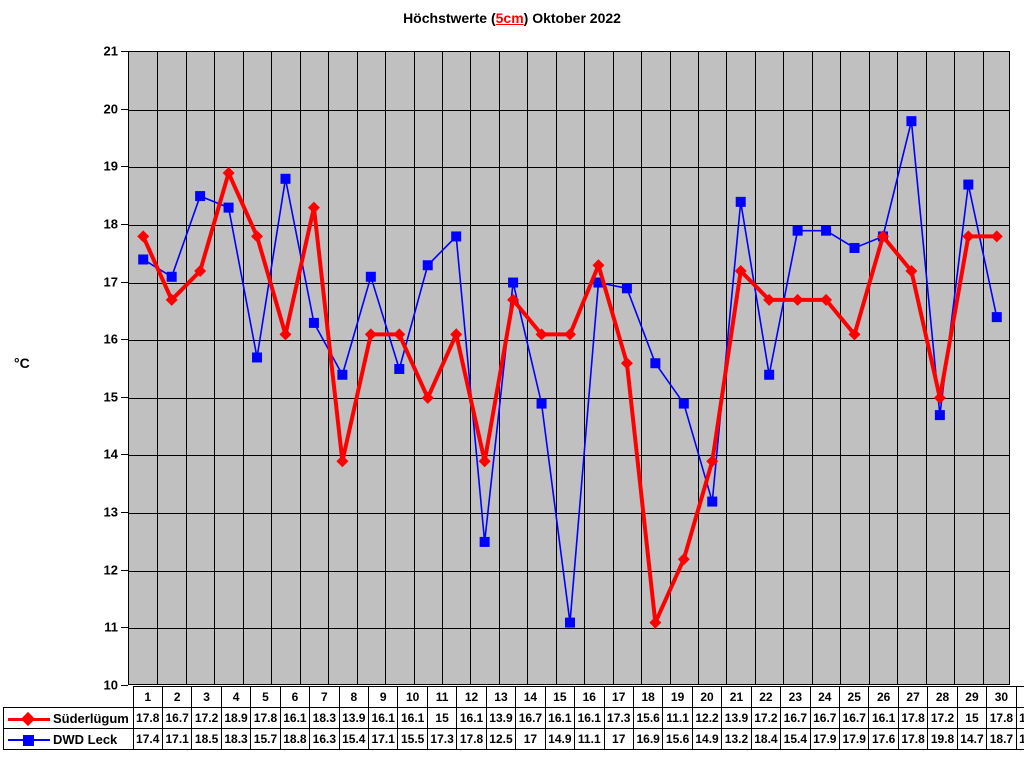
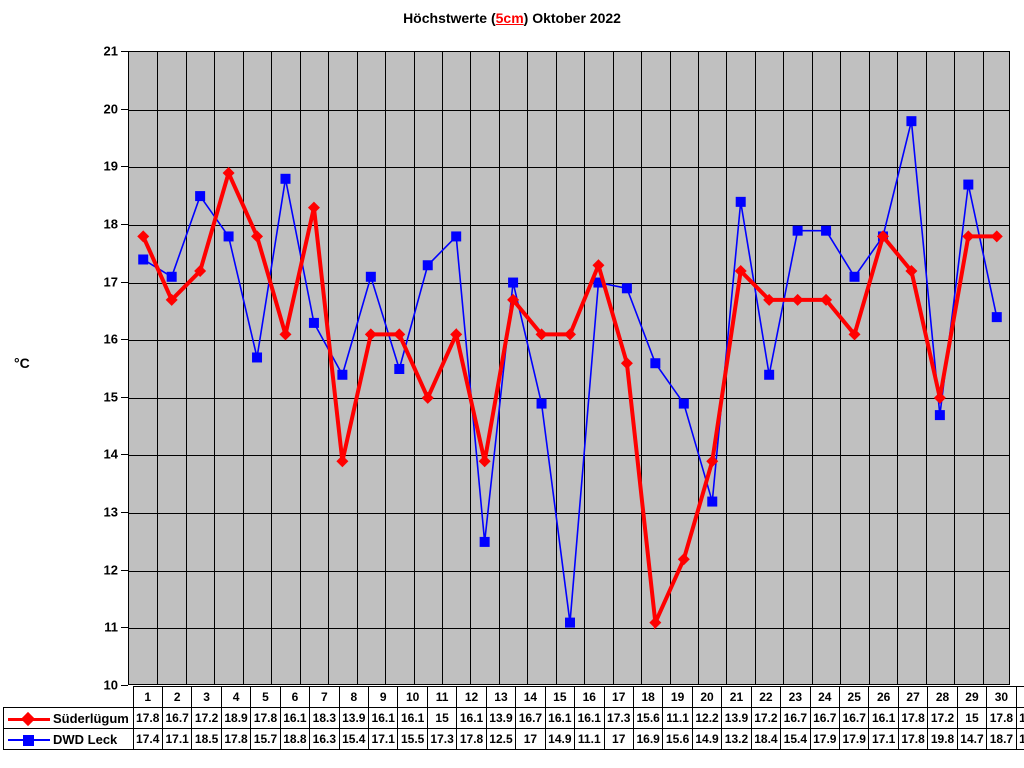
DWD Leck/4: 18.3 -> 17.8
DWD Leck/26: 17.6 -> 17.1
